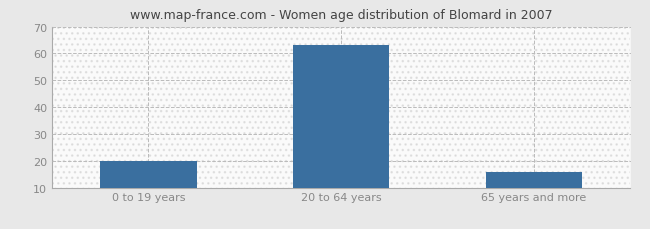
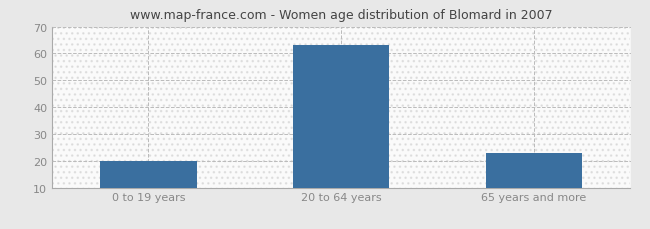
65 years and more: 16 -> 23
